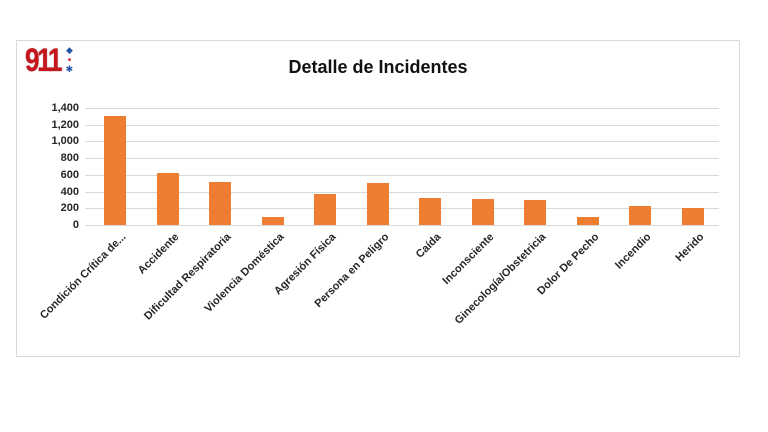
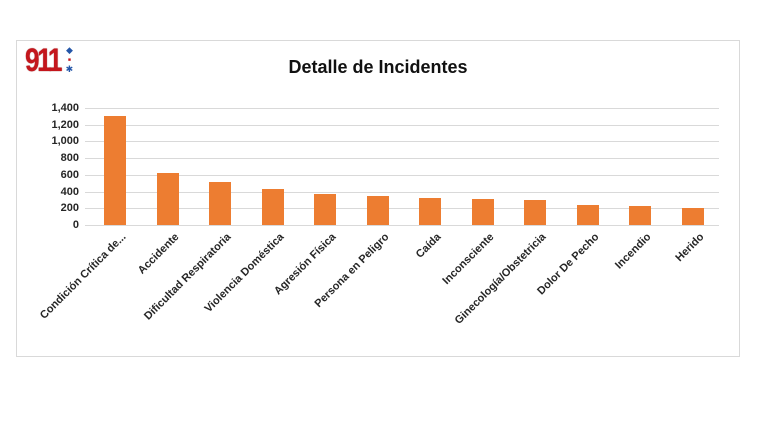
Violencia Doméstica: 100 -> 400
Persona en Peligro: 500 -> 300
Dolor De Pecho: 100 -> 200
